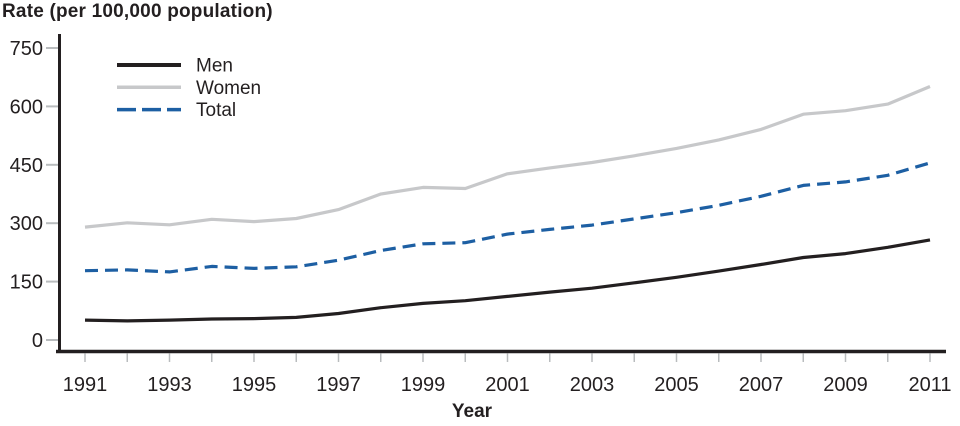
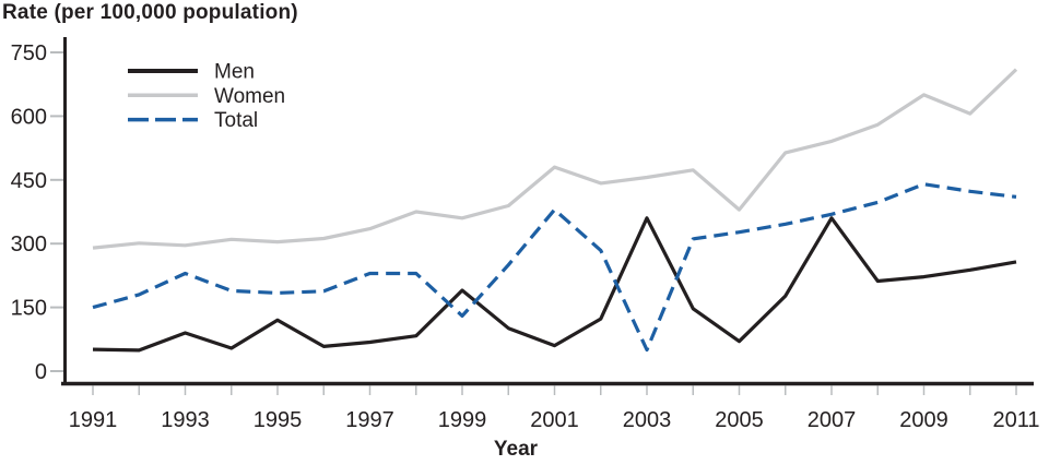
Total/1991: 180 -> 150
Men/1993: 50 -> 90
Total/1993: 180 -> 230
Men/1995: 60 -> 120
Total/1997: 200 -> 230
Men/1999: 90 -> 190
Women/1999: 390 -> 360
Total/1999: 250 -> 130
Men/2001: 110 -> 60
Women/2001: 430 -> 480
Total/2001: 270 -> 380
Men/2003: 130 -> 360
Total/2003: 300 -> 50
Men/2005: 160 -> 70
Women/2005: 490 -> 380
Men/2007: 190 -> 360
Women/2009: 590 -> 650
Total/2009: 410 -> 440
Women/2011: 650 -> 710
Total/2011: 460 -> 410
